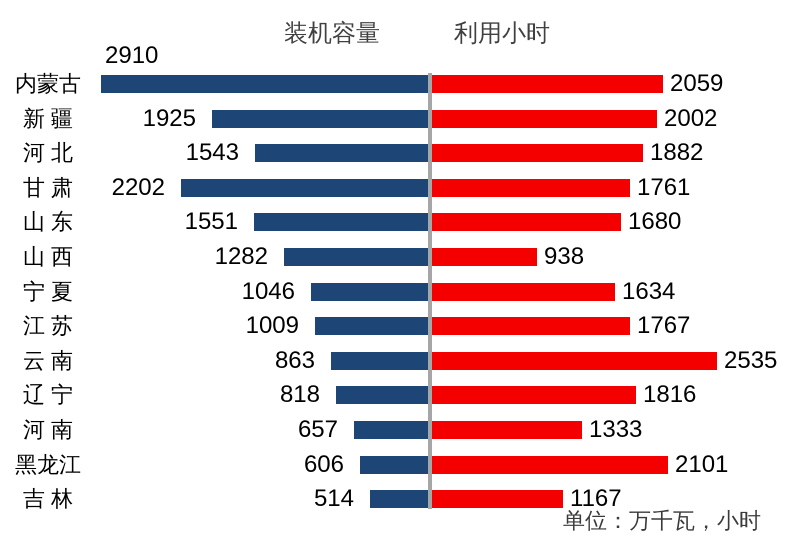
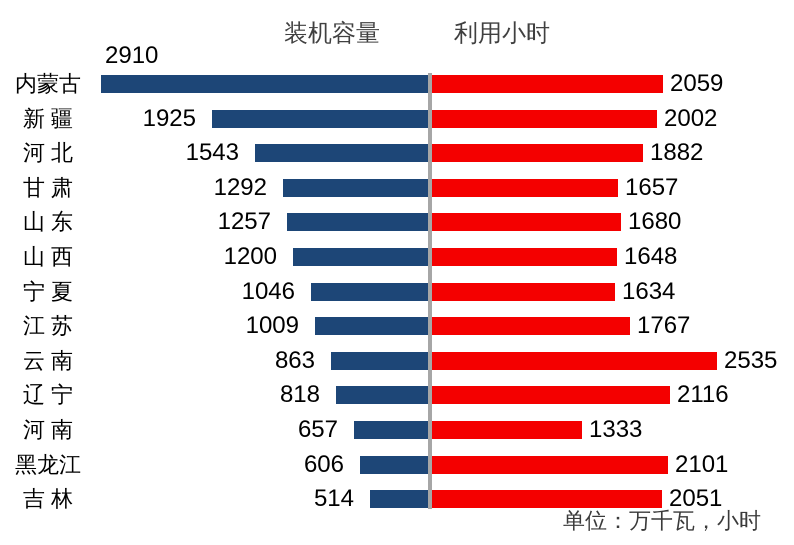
装机容量/甘 肃: 2202 -> 1292
利用小时/甘 肃: 1761 -> 1657
装机容量/山 东: 1551 -> 1257
装机容量/山 西: 1282 -> 1200
利用小时/山 西: 938 -> 1648
利用小时/辽 宁: 1816 -> 2116
利用小时/吉 林: 1167 -> 2051
